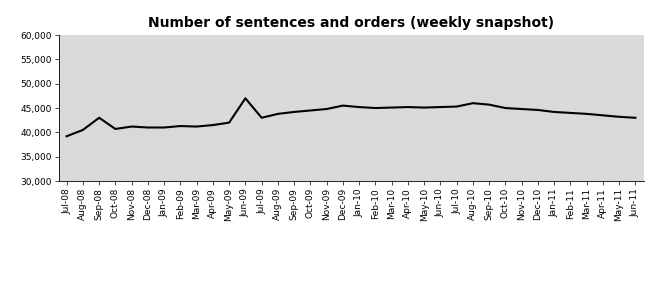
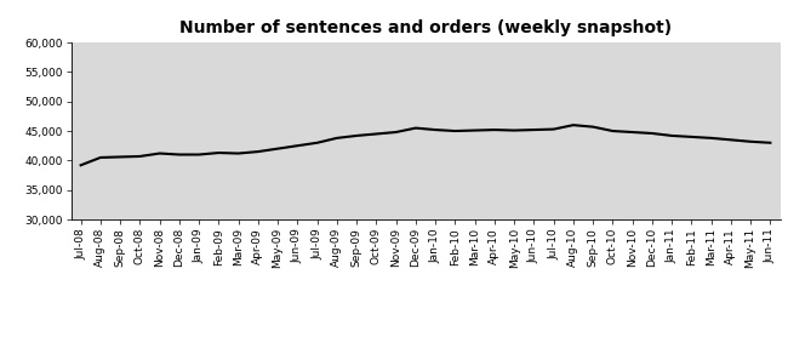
Sep-08: 43,000 -> 40,600
Jun-09: 47,000 -> 42,500
